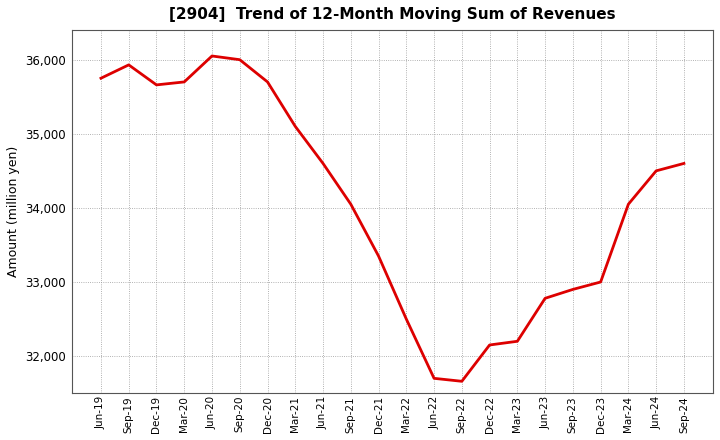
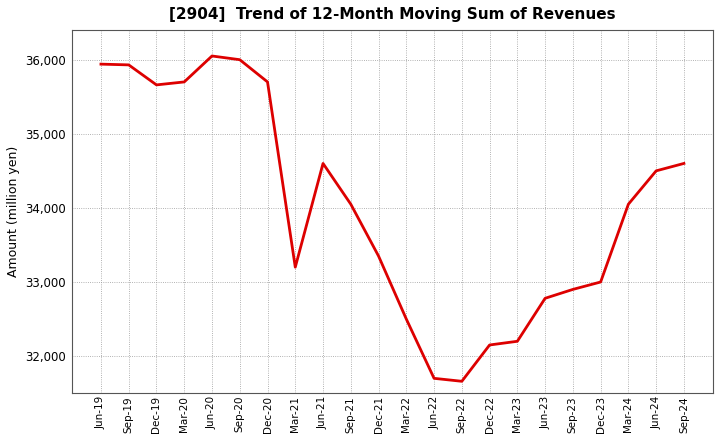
Jun-19: 35,750 -> 35,940
Mar-21: 35,100 -> 33,200
